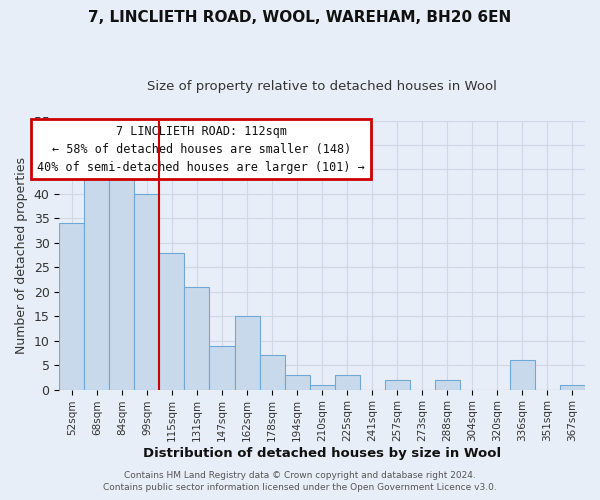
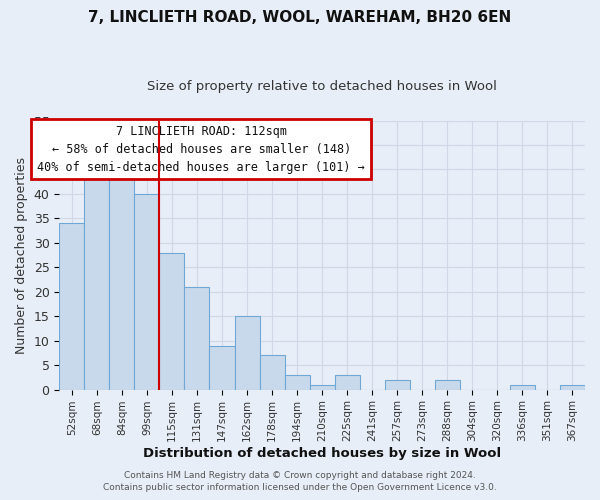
336sqm: 6 -> 1
